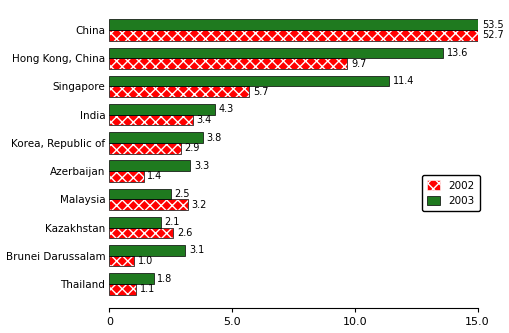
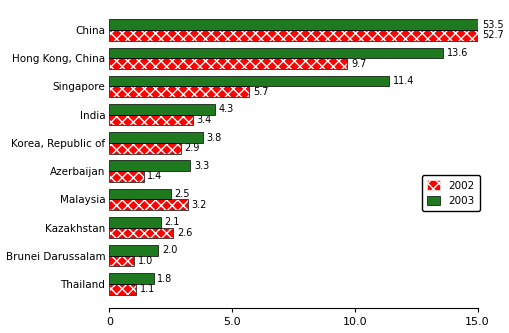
2003/Brunei Darussalam: 3.1 -> 2.0
